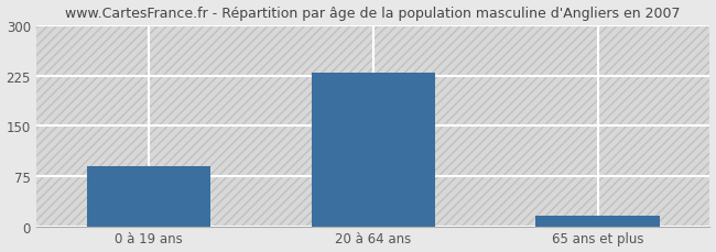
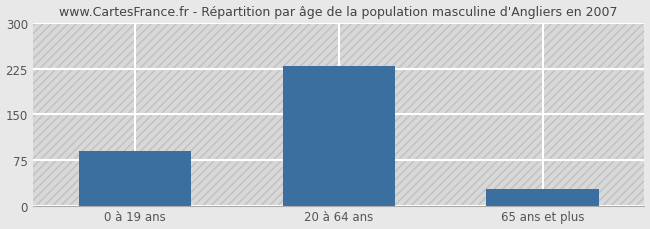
65 ans et plus: 15 -> 28
